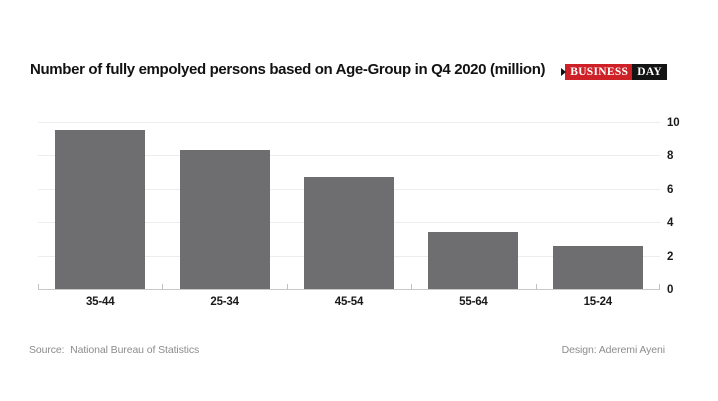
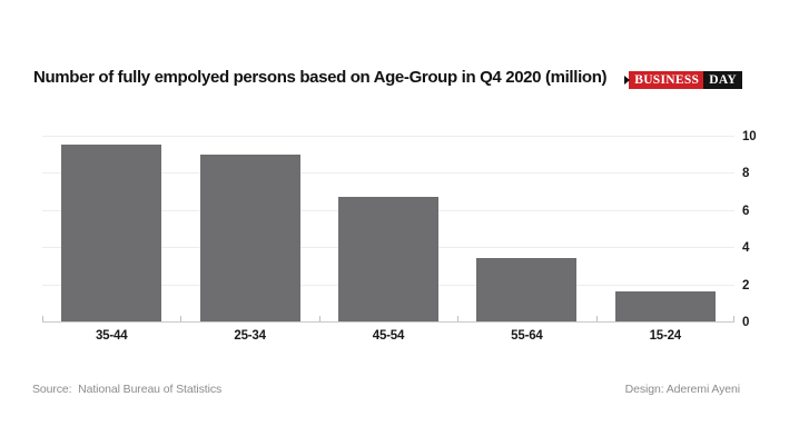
25-34: 8.3 -> 9.0
15-24: 2.6 -> 1.6
